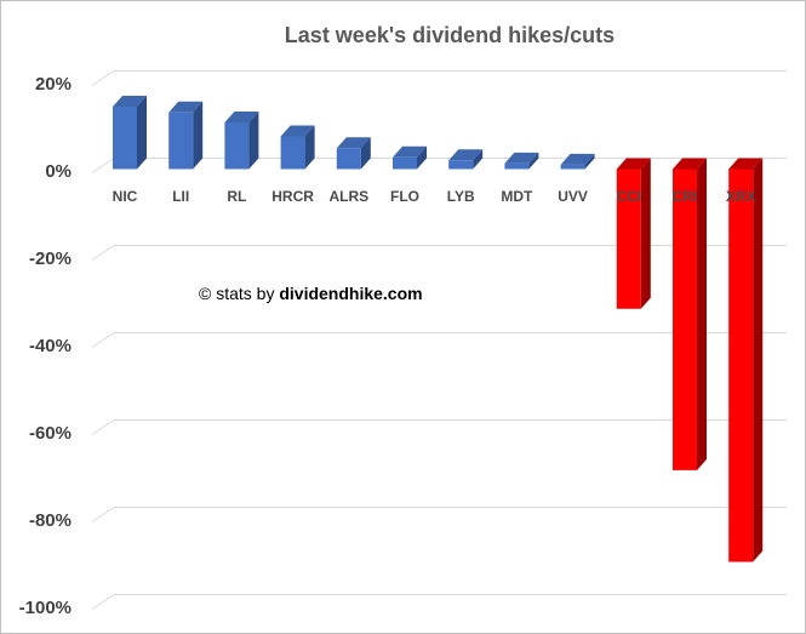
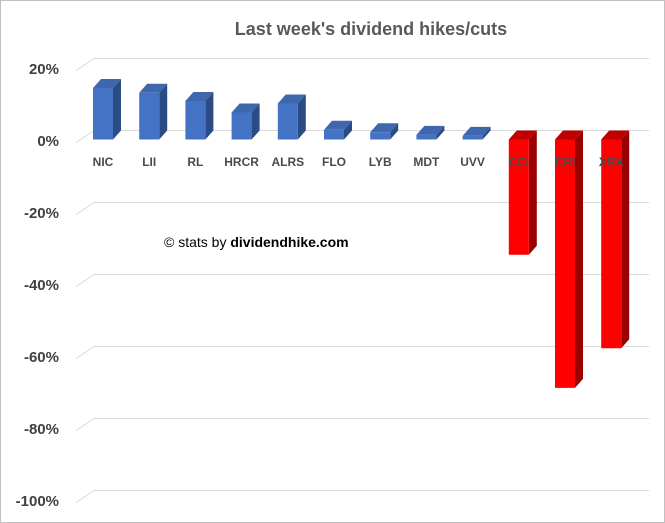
ALRS: 5% -> 10%
XRX: -90% -> -58%
